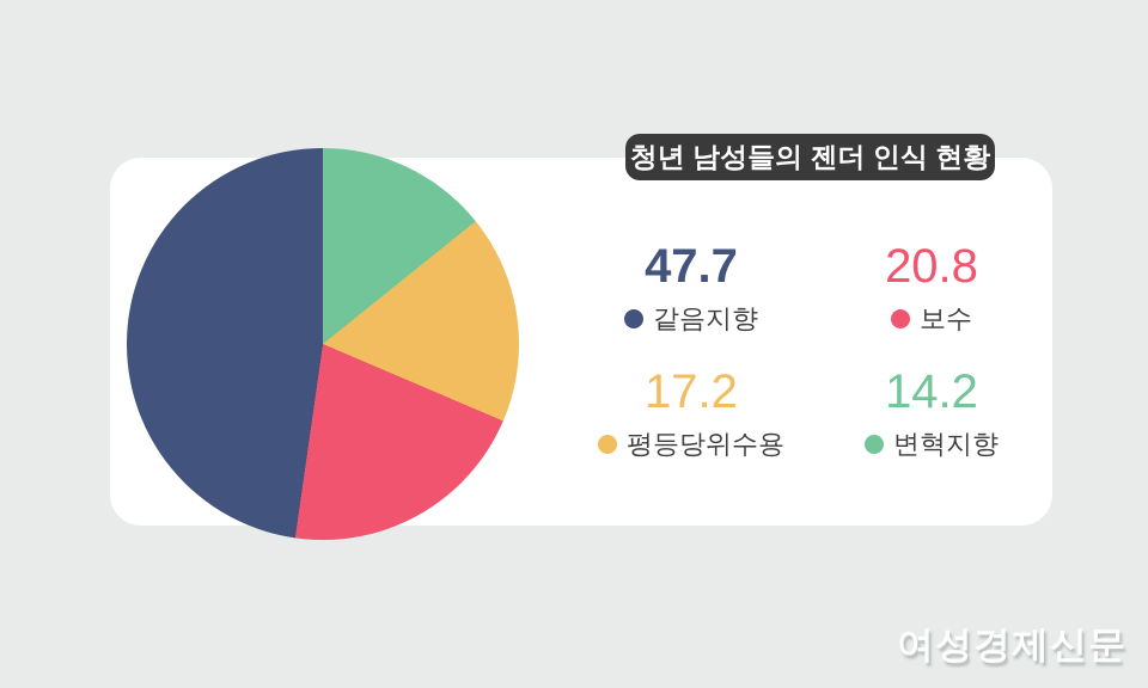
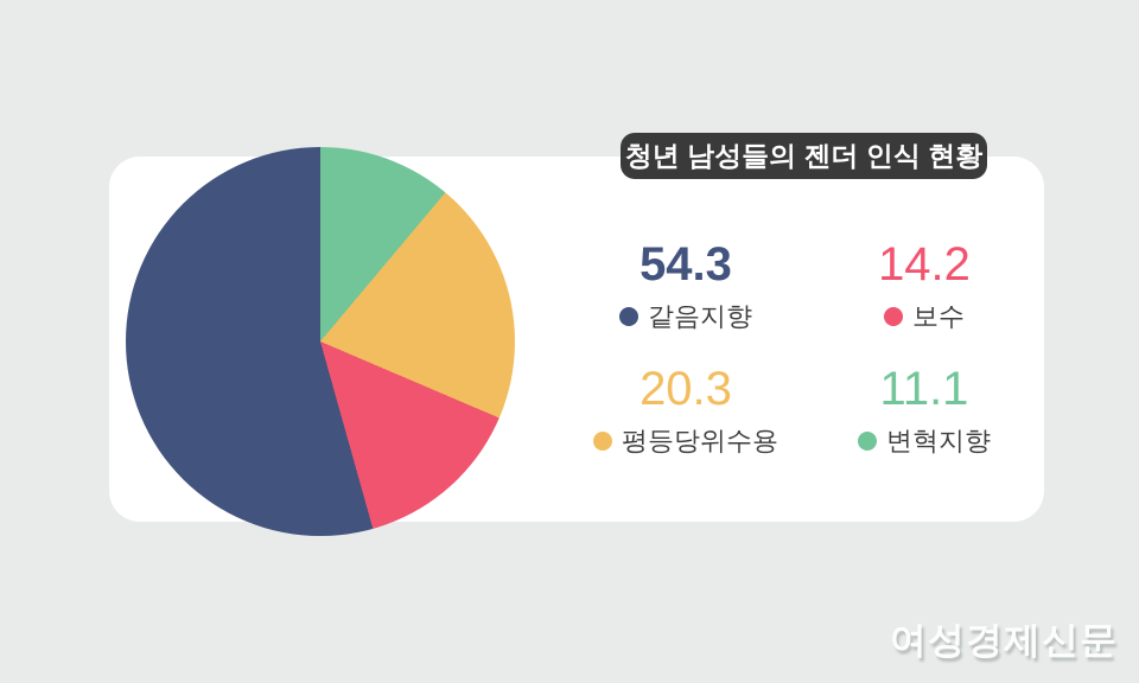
같음지향: 47.7 -> 54.3
보수: 20.8 -> 14.2
평등당위수용: 17.2 -> 20.3
변혁지향: 14.2 -> 11.1
